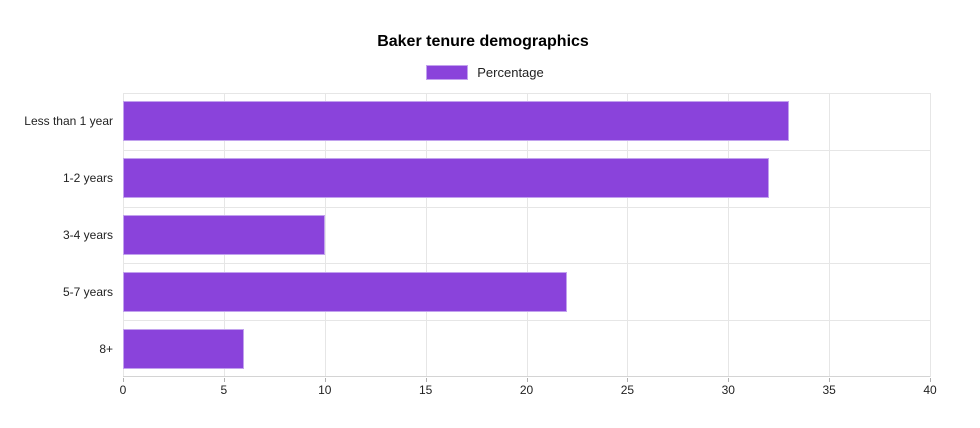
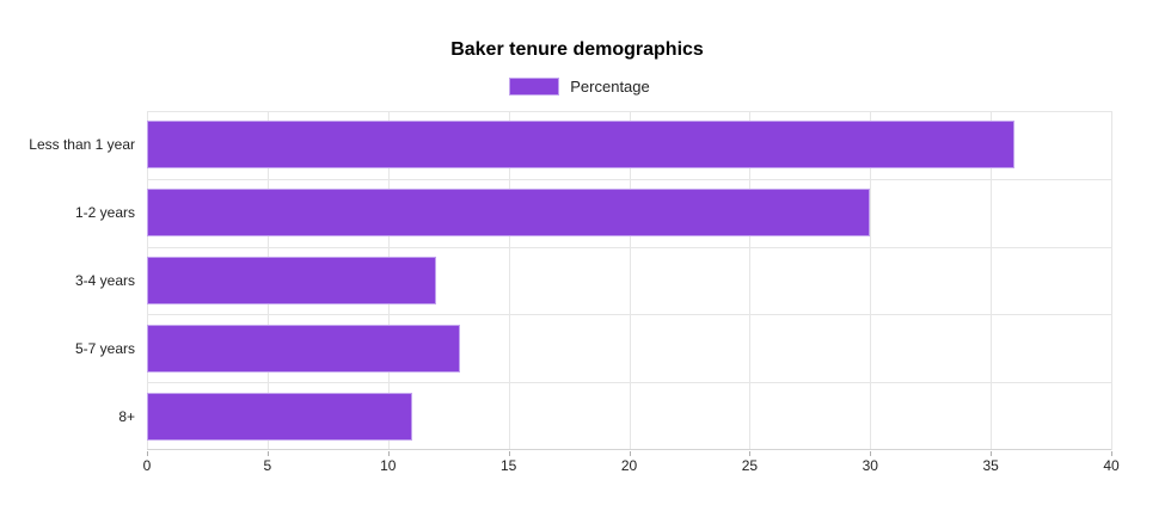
Less than 1 year: 33 -> 36
1-2 years: 32 -> 30
3-4 years: 10 -> 12
5-7 years: 22 -> 13
8+: 6 -> 11
